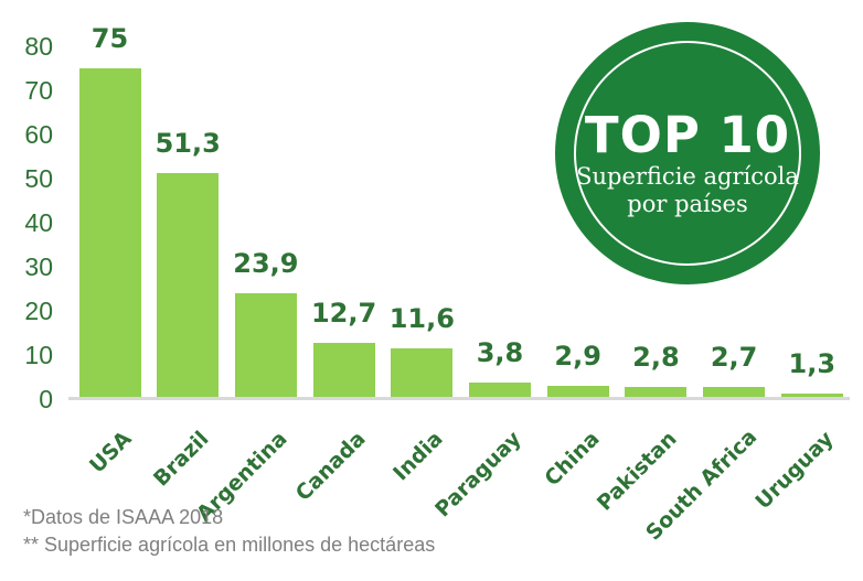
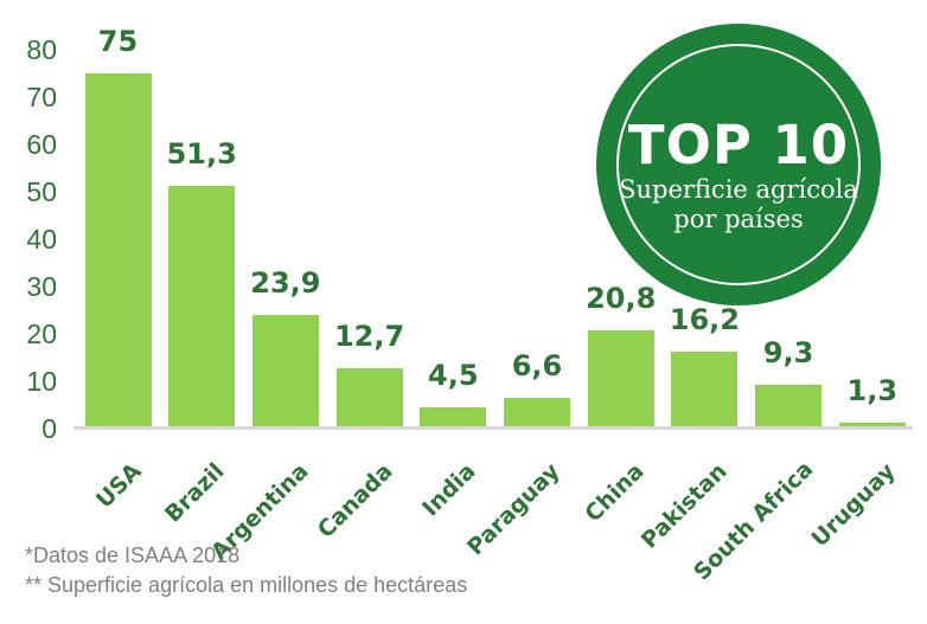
India: 11,6 -> 4,5
Paraguay: 3,8 -> 6,6
China: 2,9 -> 20,8
Pakistan: 2,8 -> 16,2
South Africa: 2,7 -> 9,3
